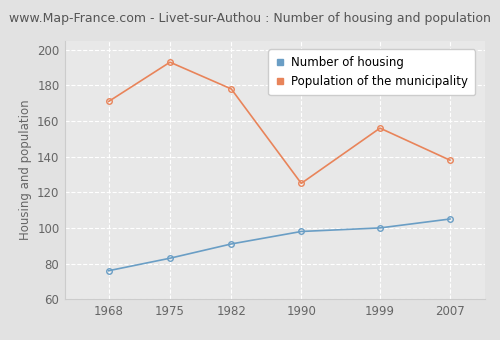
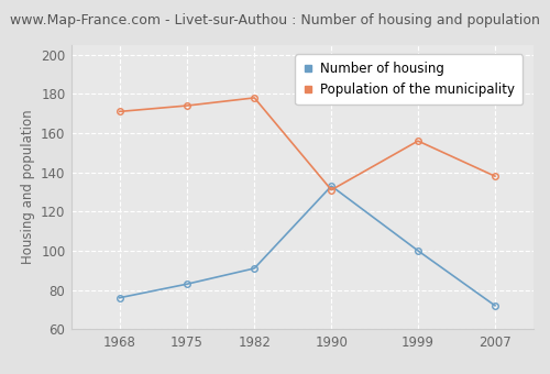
Population of the municipality/1975: 193 -> 174
Number of housing/1990: 98 -> 133
Population of the municipality/1990: 125 -> 131
Number of housing/2007: 105 -> 72
